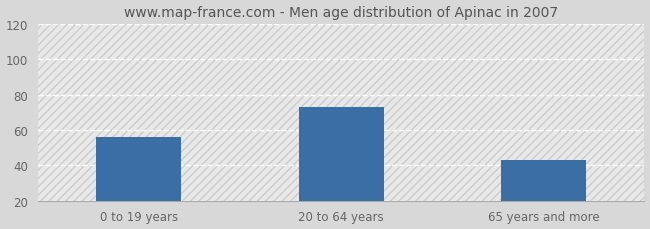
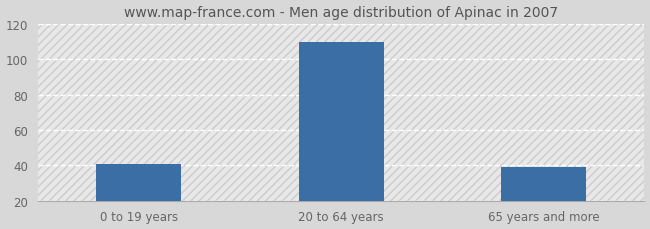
0 to 19 years: 56 -> 41
20 to 64 years: 73 -> 110
65 years and more: 43 -> 39
